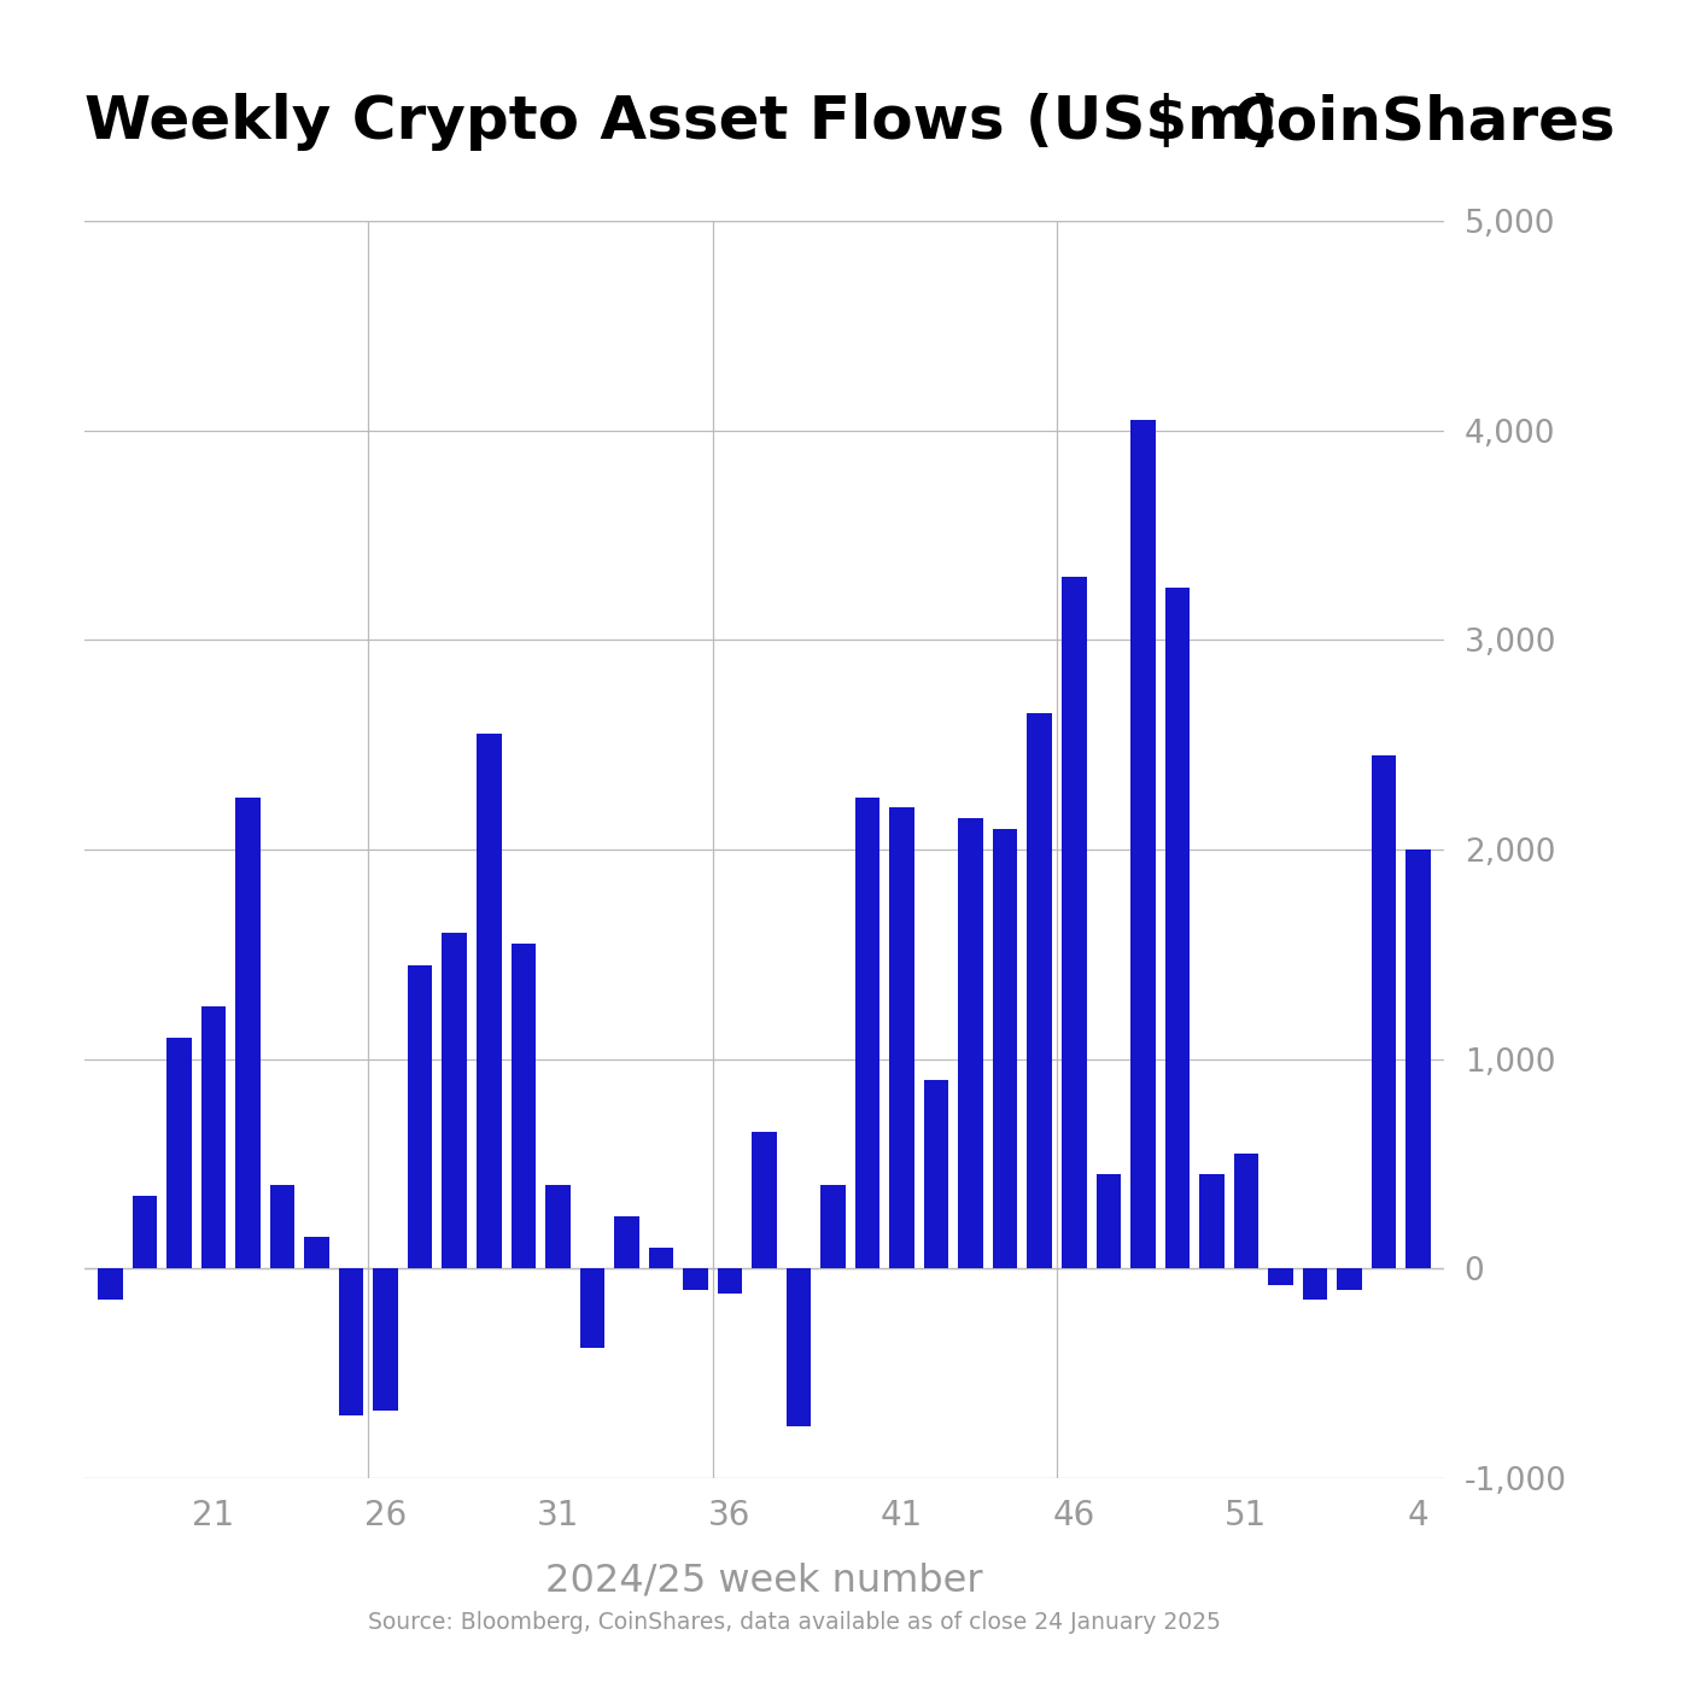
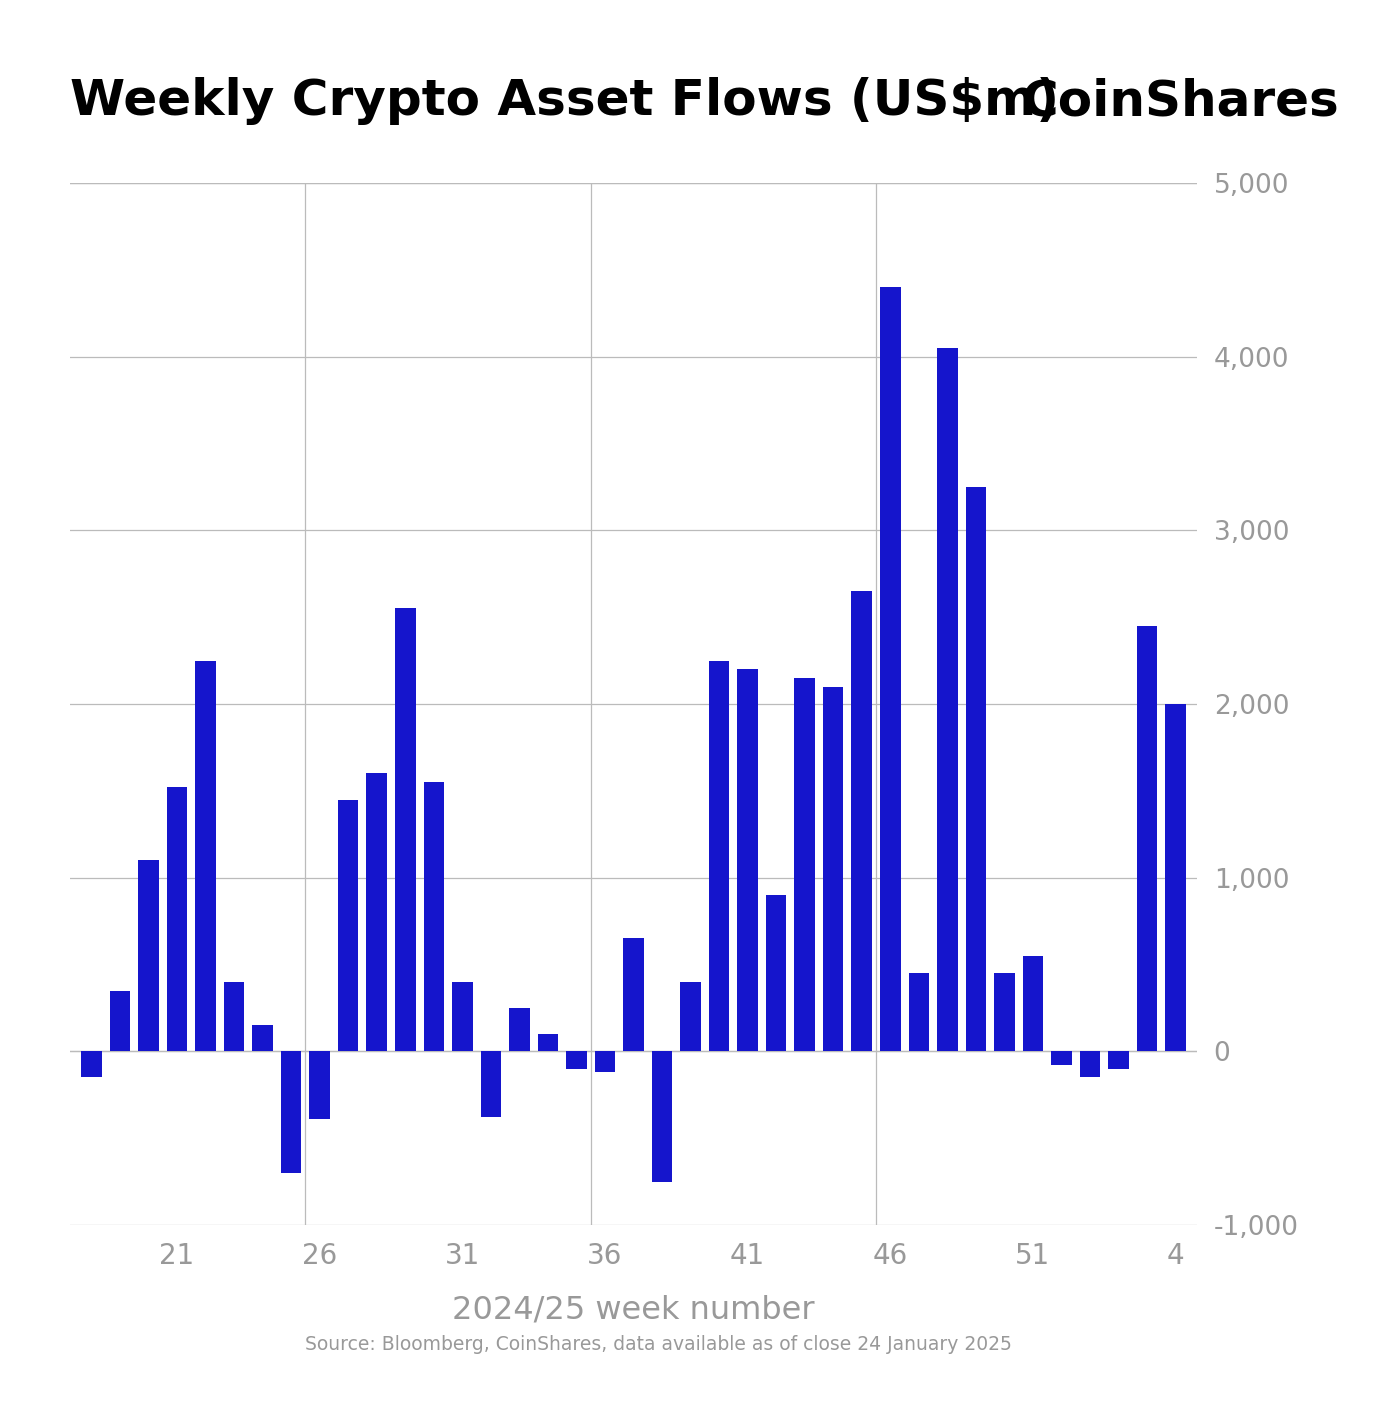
21: 1,250 -> 1,520
26: -680 -> -390
46: 3,300 -> 4,400
